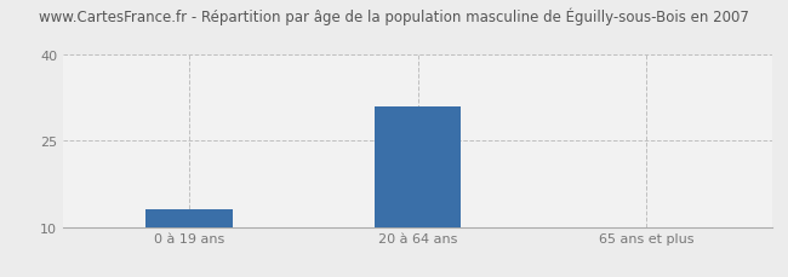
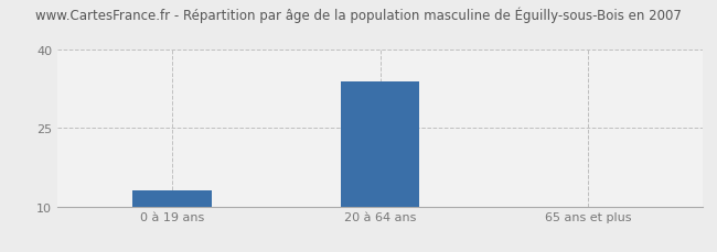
20 à 64 ans: 31 -> 34
